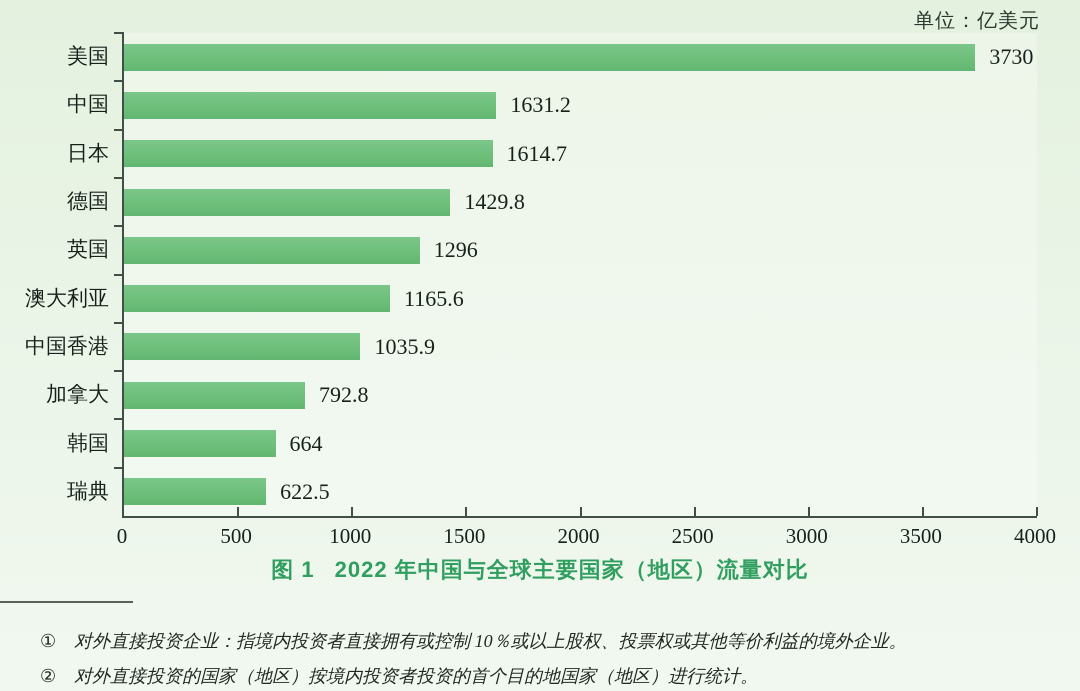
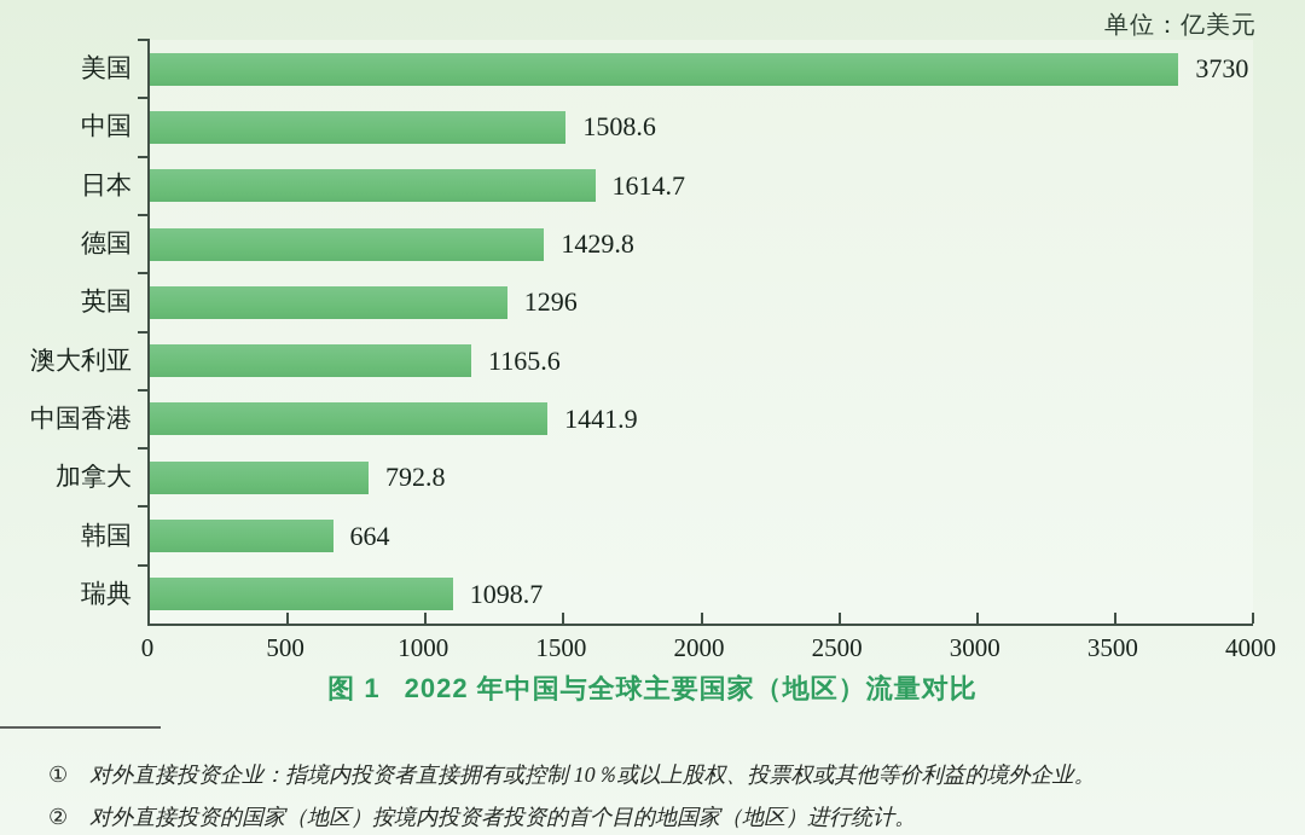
中国: 1631.2 -> 1508.6
中国香港: 1035.9 -> 1441.9
瑞典: 622.5 -> 1098.7
